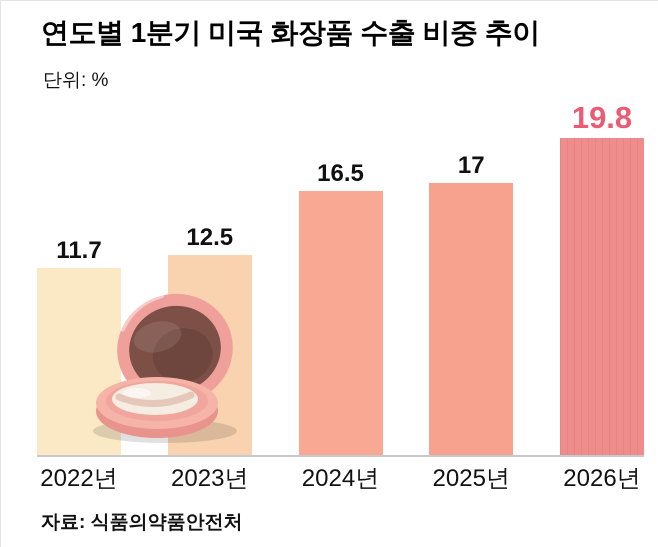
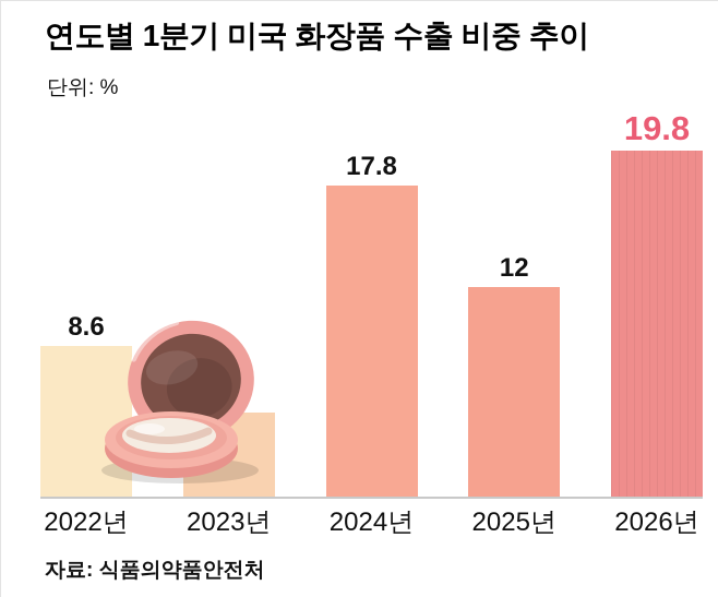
2022년: 11.7 -> 8.6
2023년: 12.5 -> 4.8
2024년: 16.5 -> 17.8
2025년: 17 -> 12
